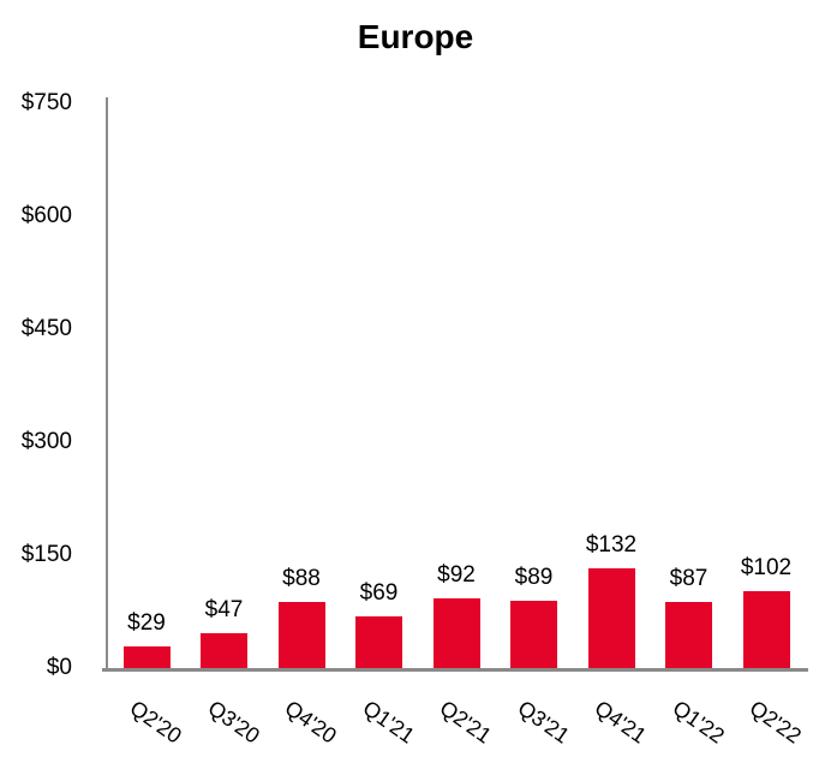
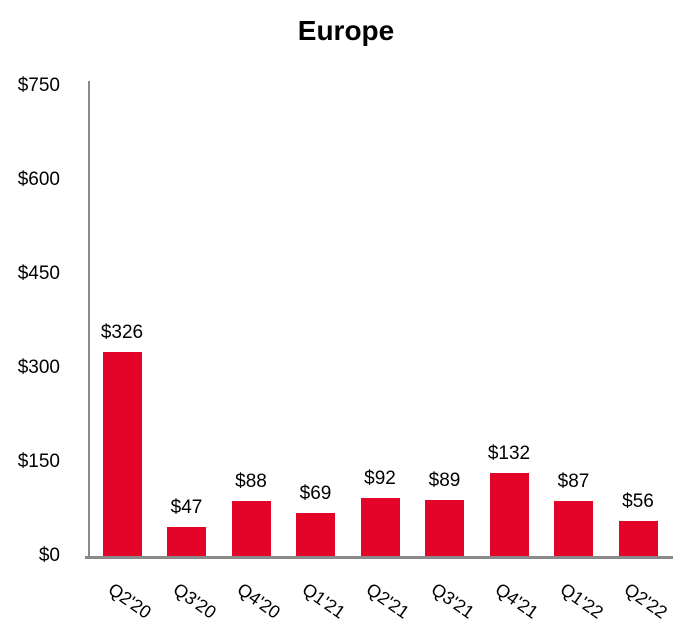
Q2'20: $29 -> $326
Q2'22: $102 -> $56
